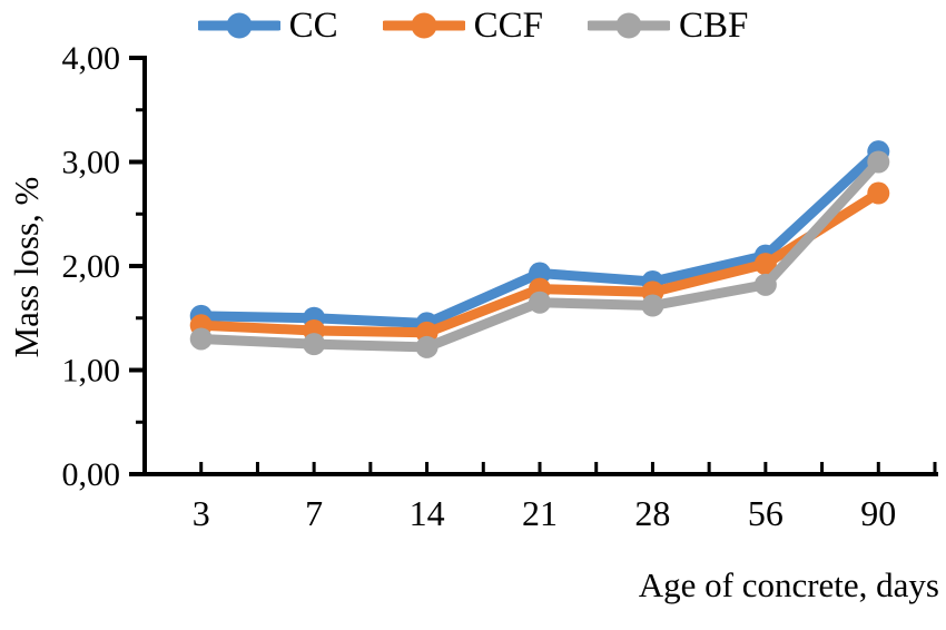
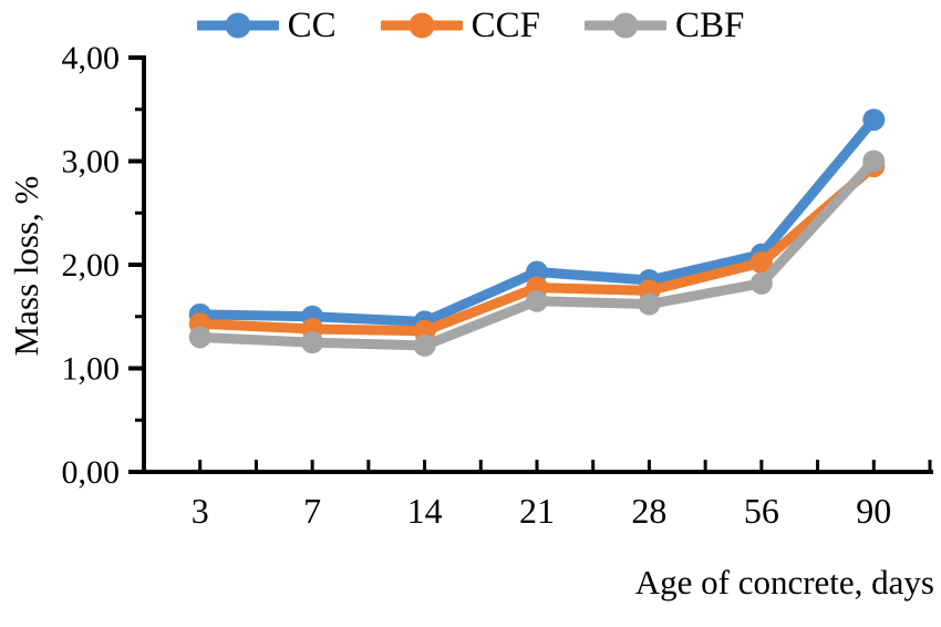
CC/90: 3,1 -> 3,4
CCF/90: 2,7 -> 3,0
